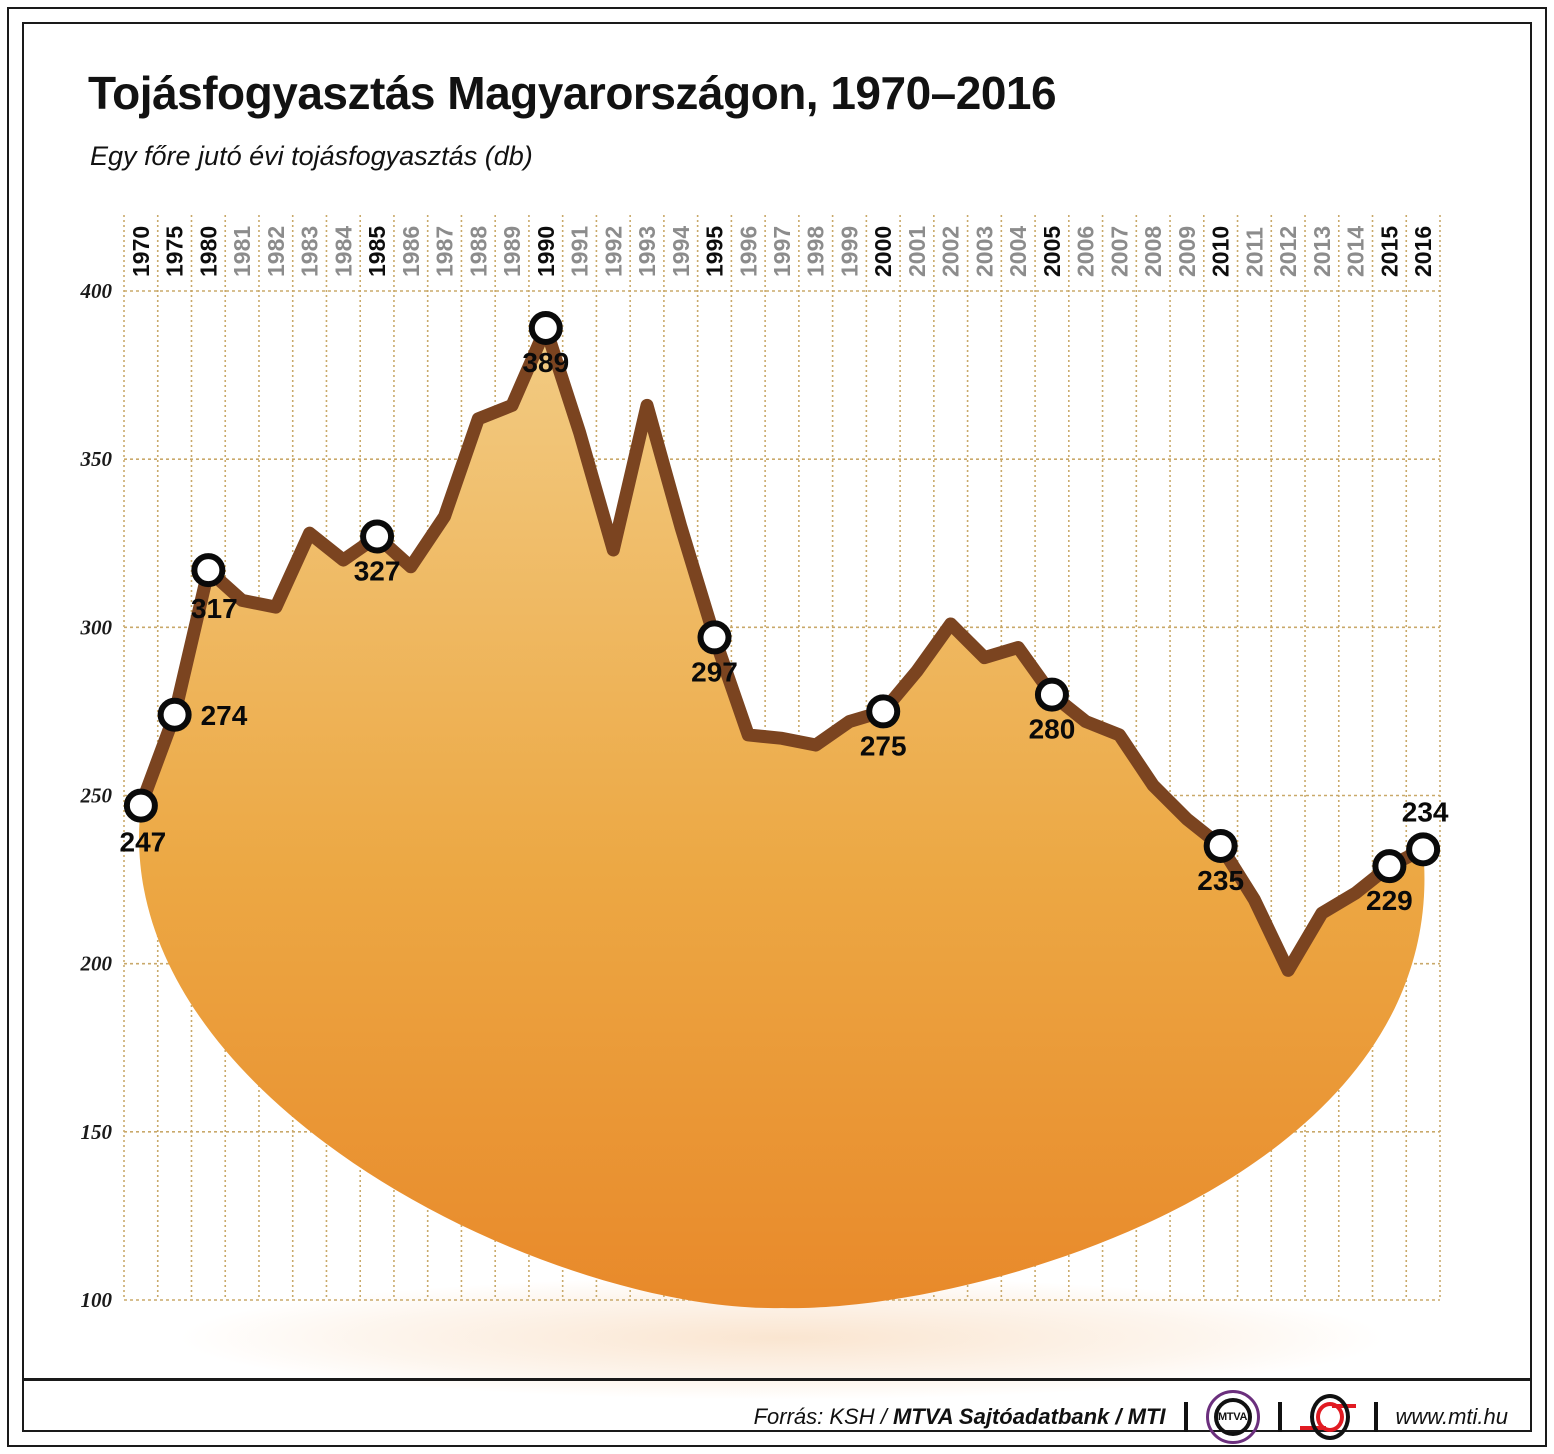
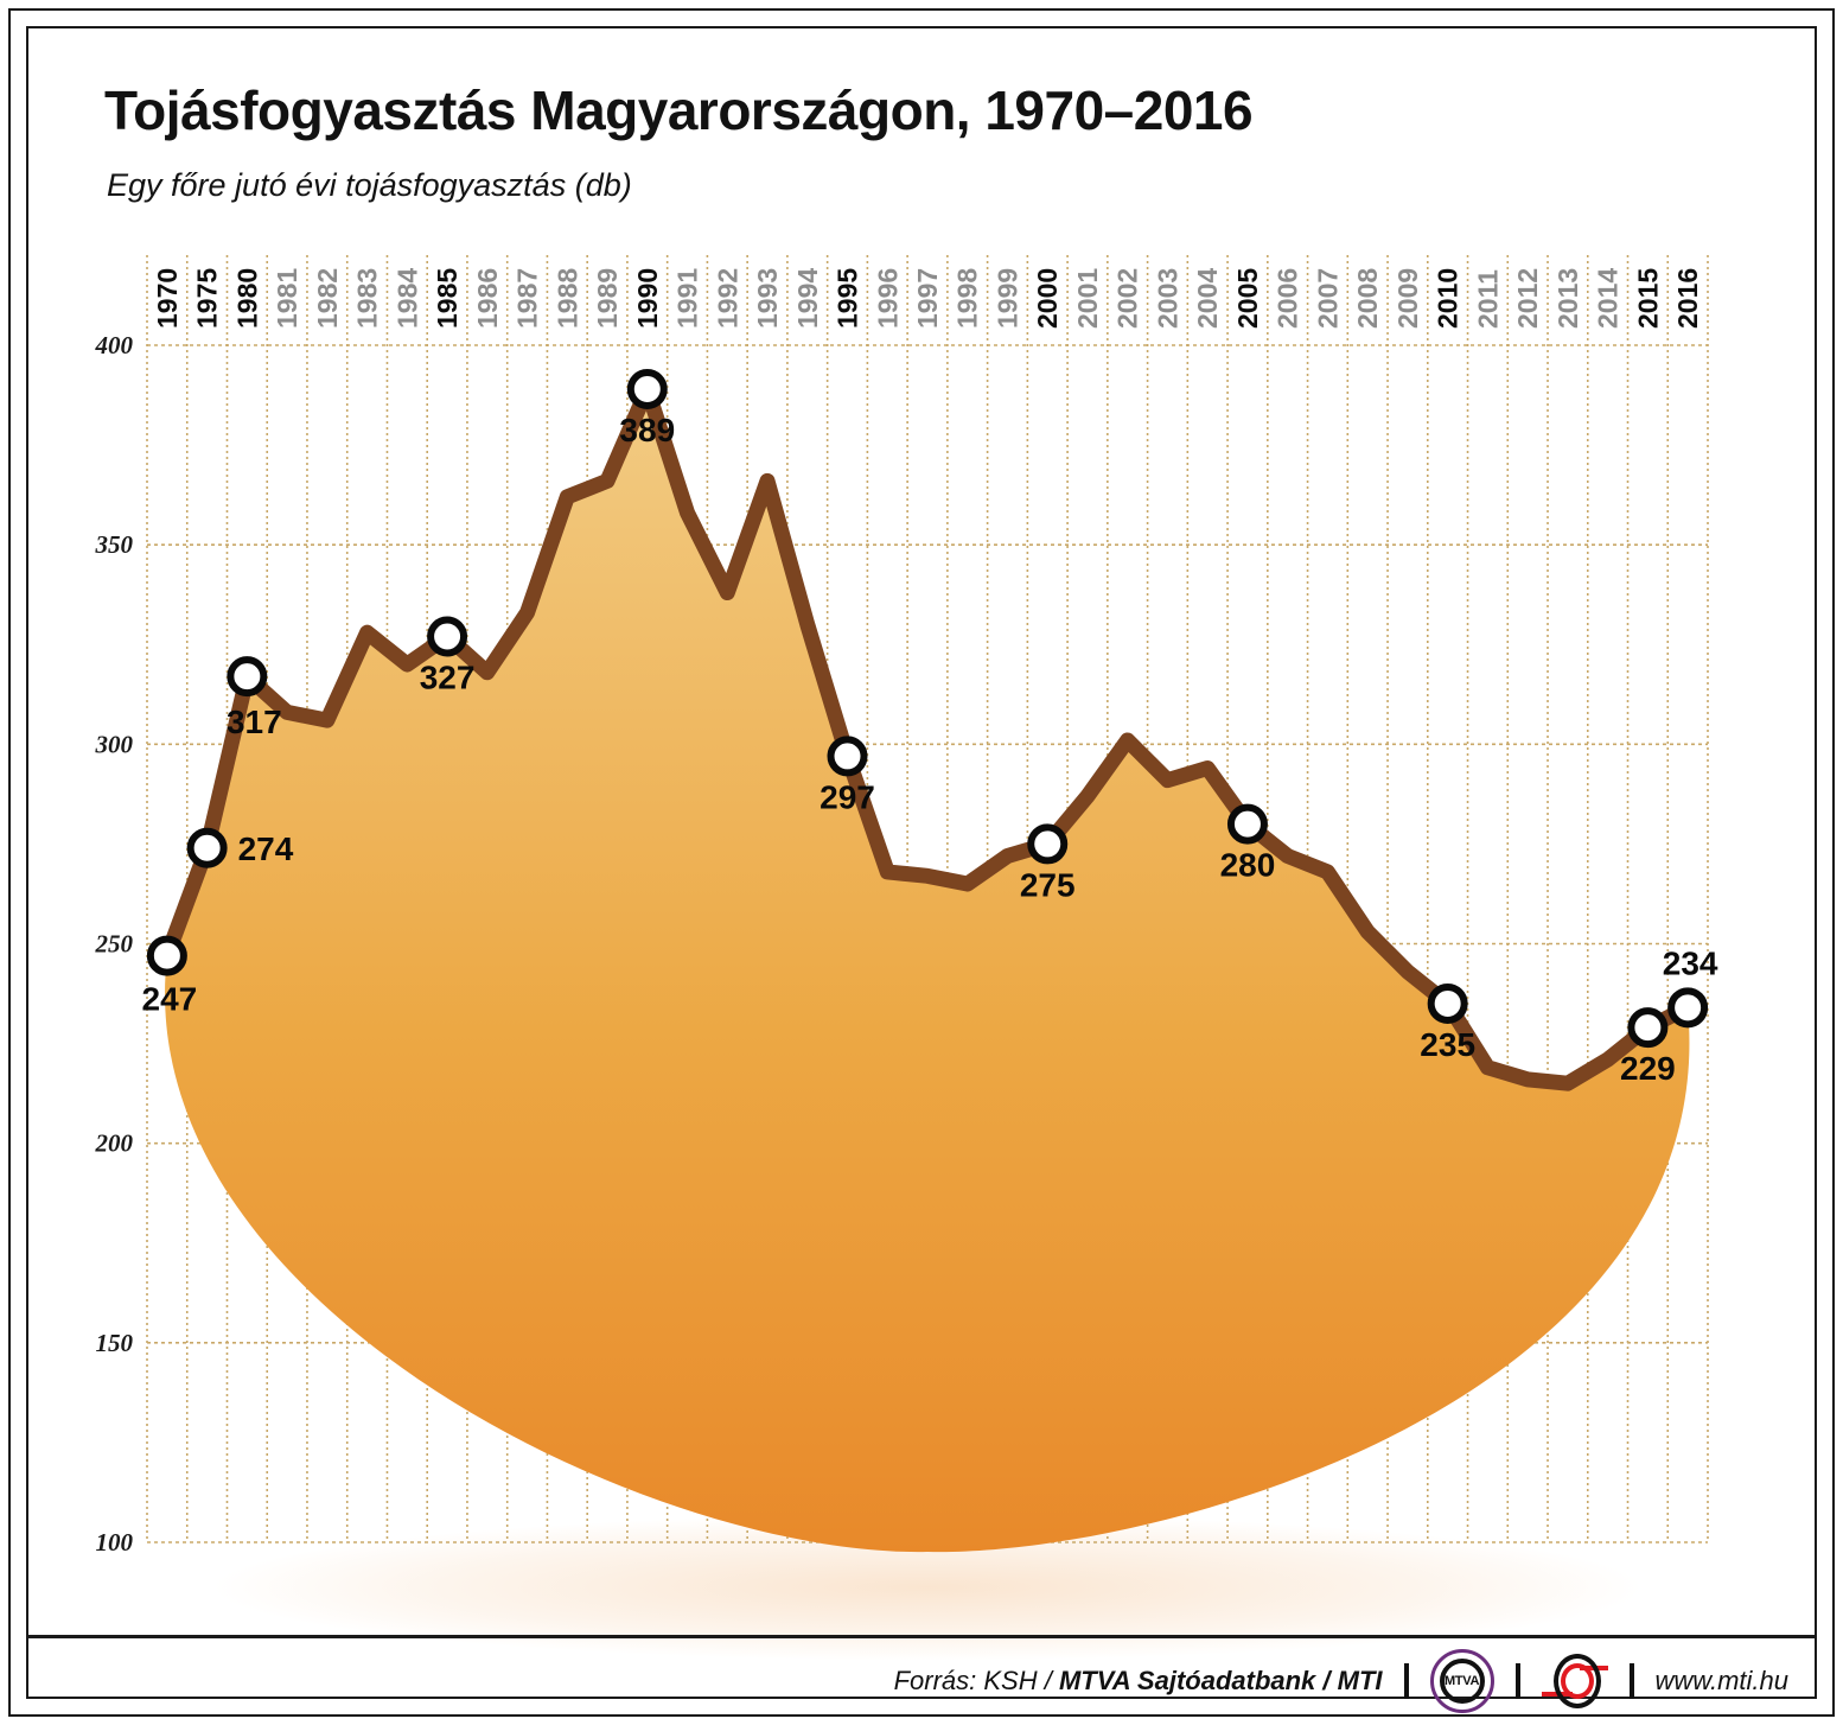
1992: 323 -> 338
2012: 198 -> 216
